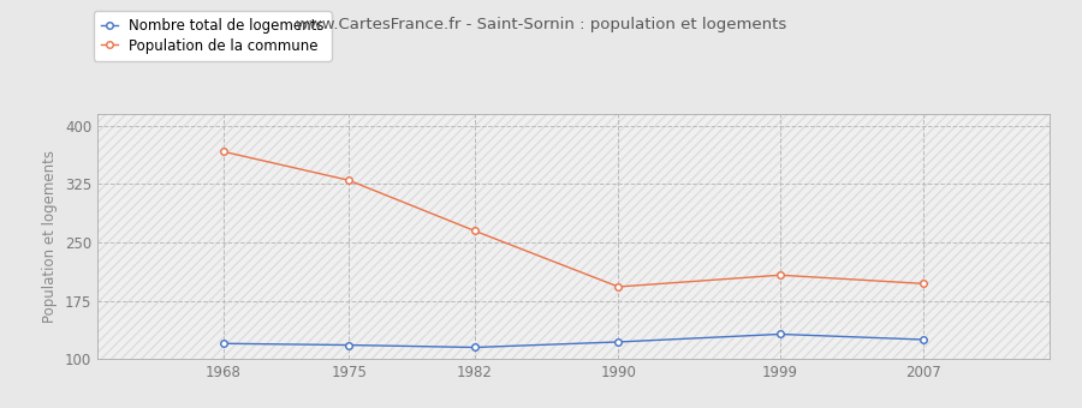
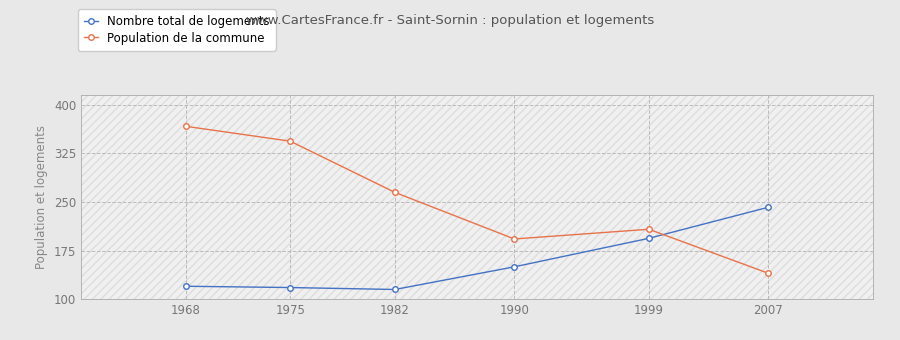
Population de la commune/1975: 330 -> 344
Nombre total de logements/1990: 122 -> 150
Nombre total de logements/1999: 132 -> 194
Nombre total de logements/2007: 125 -> 242
Population de la commune/2007: 197 -> 140
